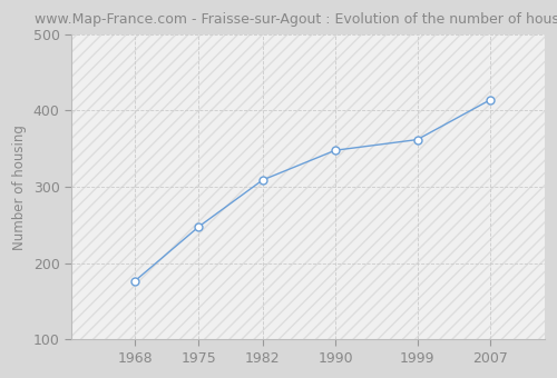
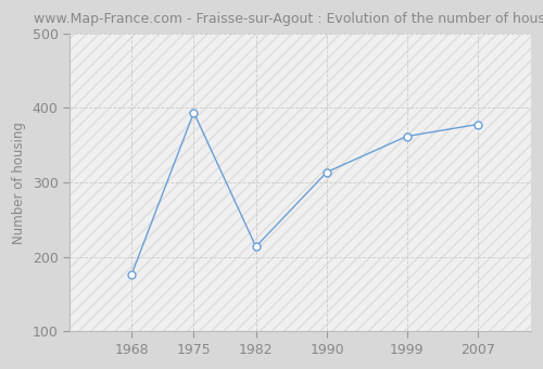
1975: 248 -> 394
1982: 309 -> 214
1990: 348 -> 314
2007: 414 -> 378
